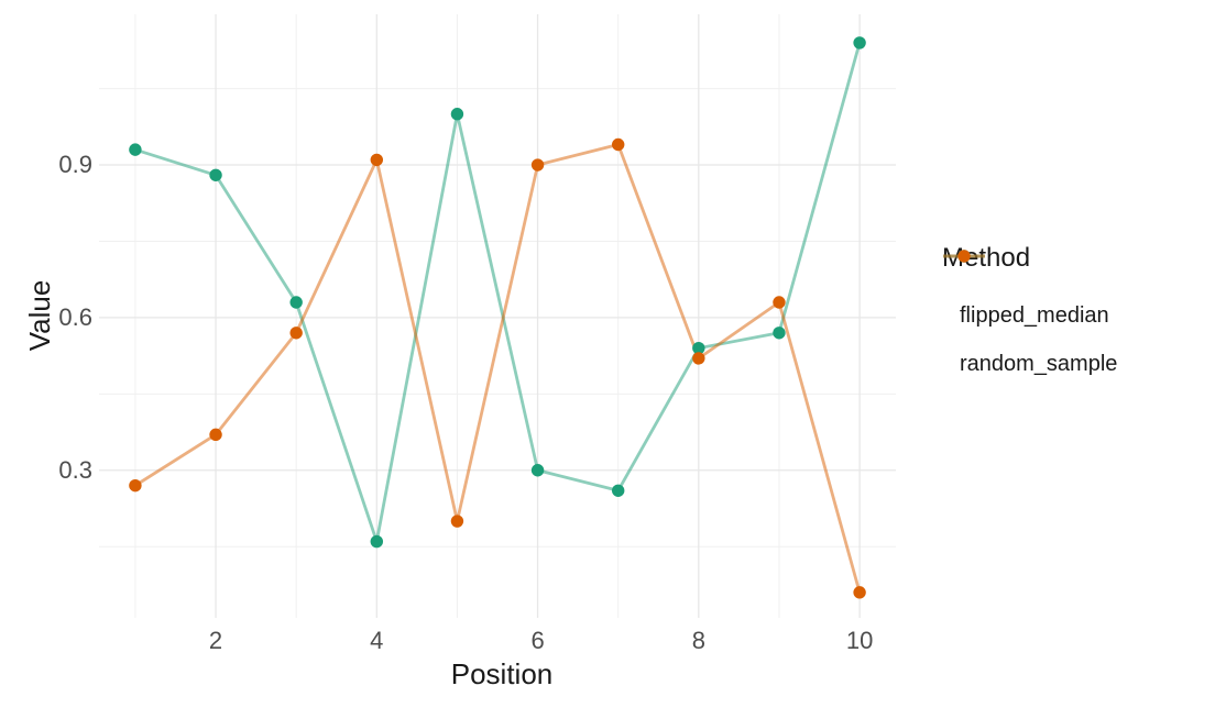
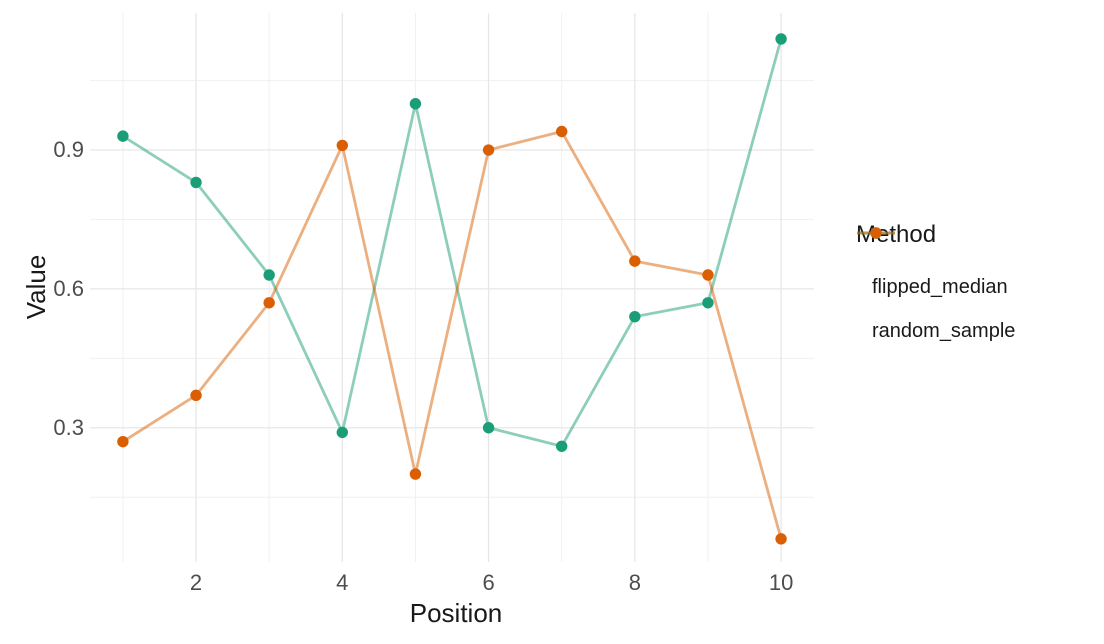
flipped_median/2: 0.88 -> 0.83
flipped_median/4: 0.16 -> 0.29
random_sample/8: 0.52 -> 0.66
